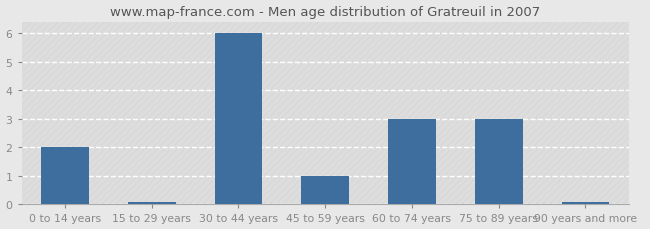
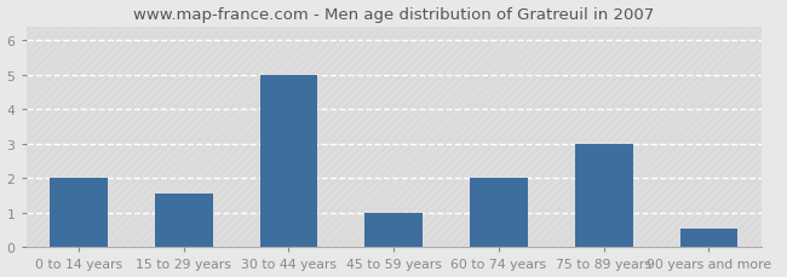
15 to 29 years: 0.07 -> 1.55
30 to 44 years: 6.00 -> 5.00
60 to 74 years: 3.00 -> 2.00
90 years and more: 0.07 -> 0.55
